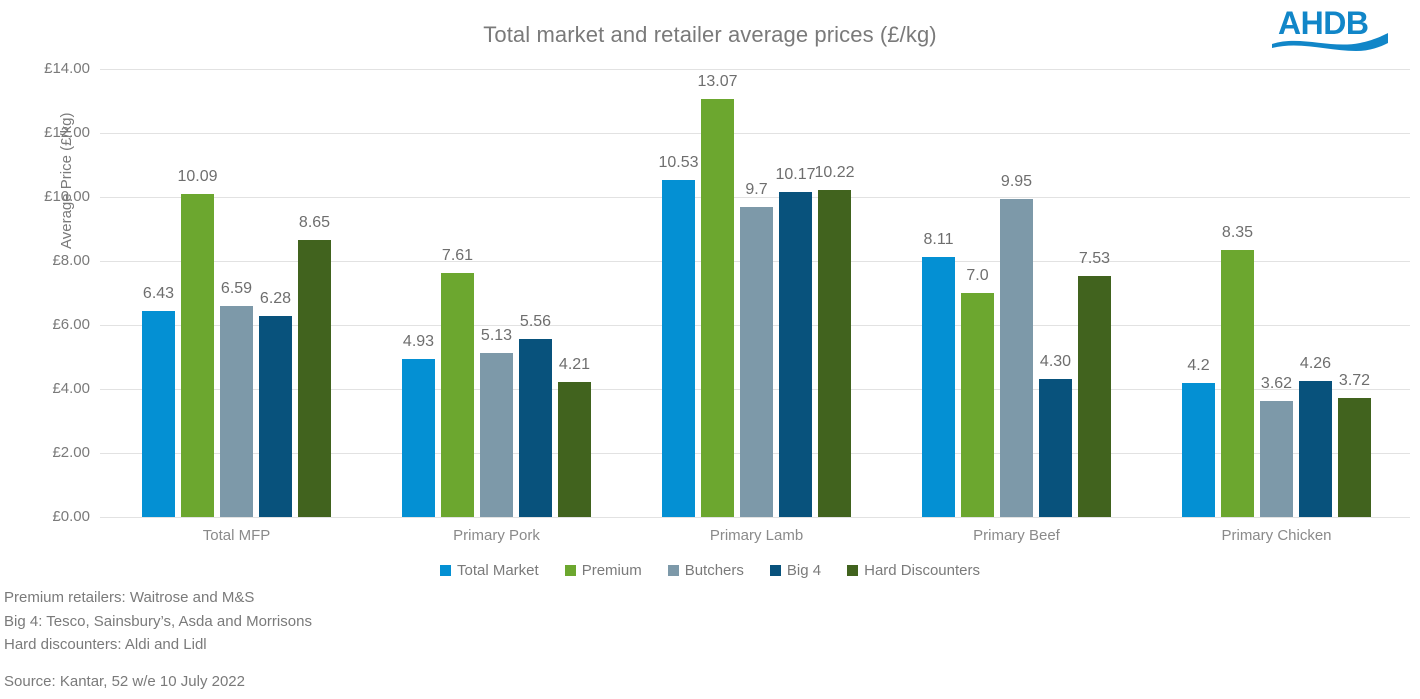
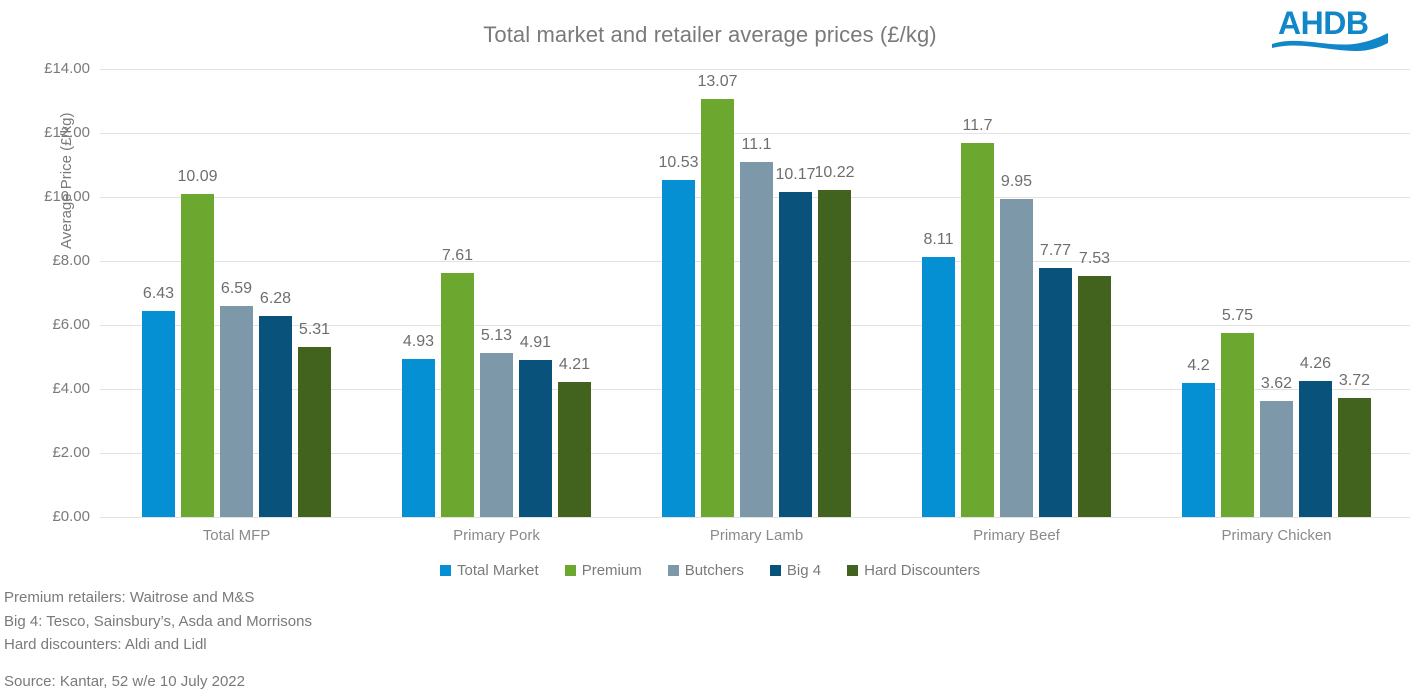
Hard Discounters/Total MFP: 8.65 -> 5.31
Big 4/Primary Pork: 5.56 -> 4.91
Butchers/Primary Lamb: 9.7 -> 11.1
Premium/Primary Beef: 7.0 -> 11.7
Big 4/Primary Beef: 4.30 -> 7.77
Premium/Primary Chicken: 8.35 -> 5.75
